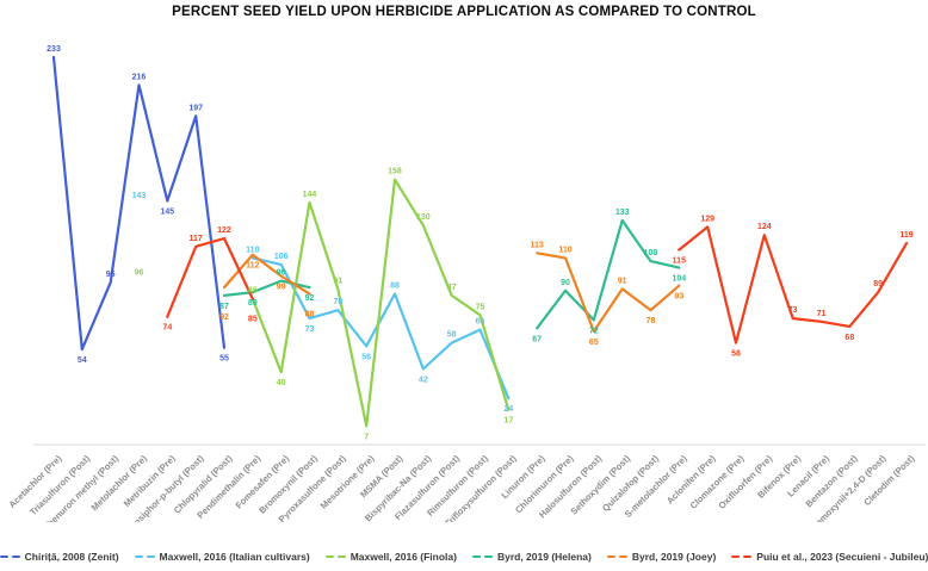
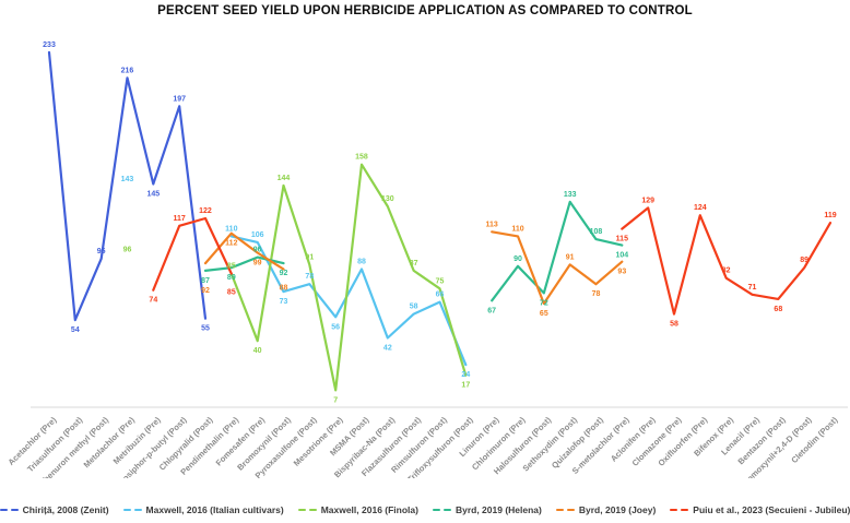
Puiu et al., 2023 (Secuieni - Jubileu)/Bifenox (Pre): 73 -> 82
